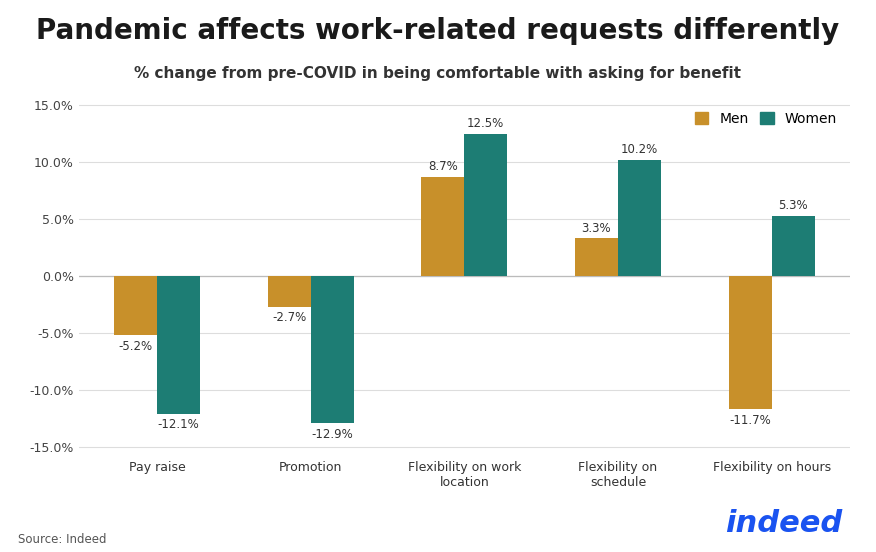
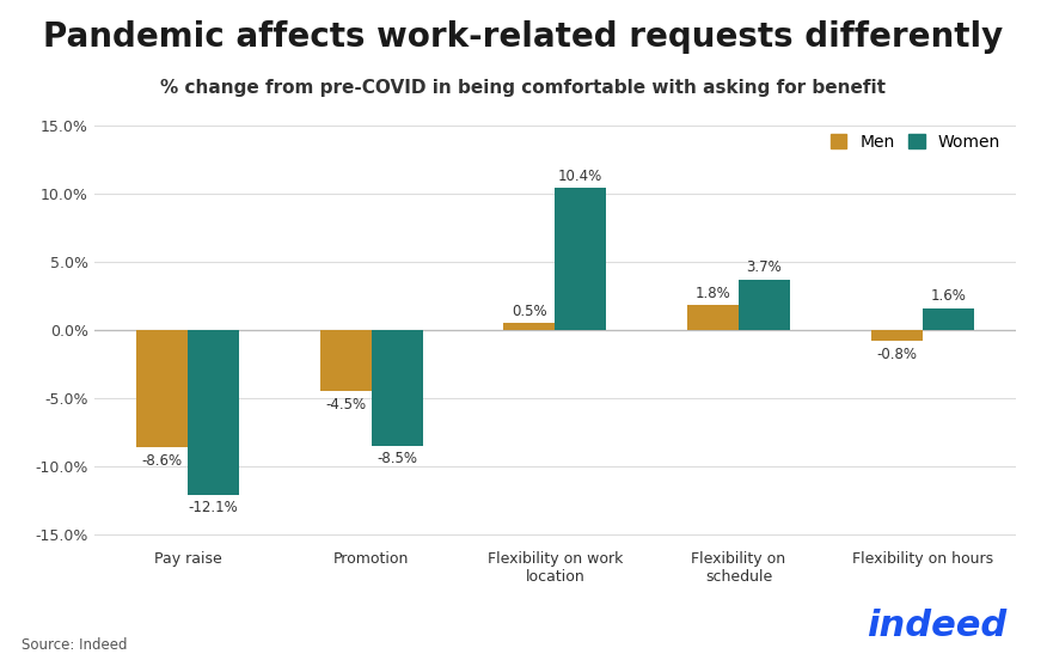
Men/Pay raise: -5.2% -> -8.6%
Men/Promotion: -2.7% -> -4.5%
Women/Promotion: -12.9% -> -8.5%
Men/Flexibility on work location: 8.7% -> 0.5%
Women/Flexibility on work location: 12.5% -> 10.4%
Men/Flexibility on schedule: 3.3% -> 1.8%
Women/Flexibility on schedule: 10.2% -> 3.7%
Men/Flexibility on hours: -11.7% -> -0.8%
Women/Flexibility on hours: 5.3% -> 1.6%
